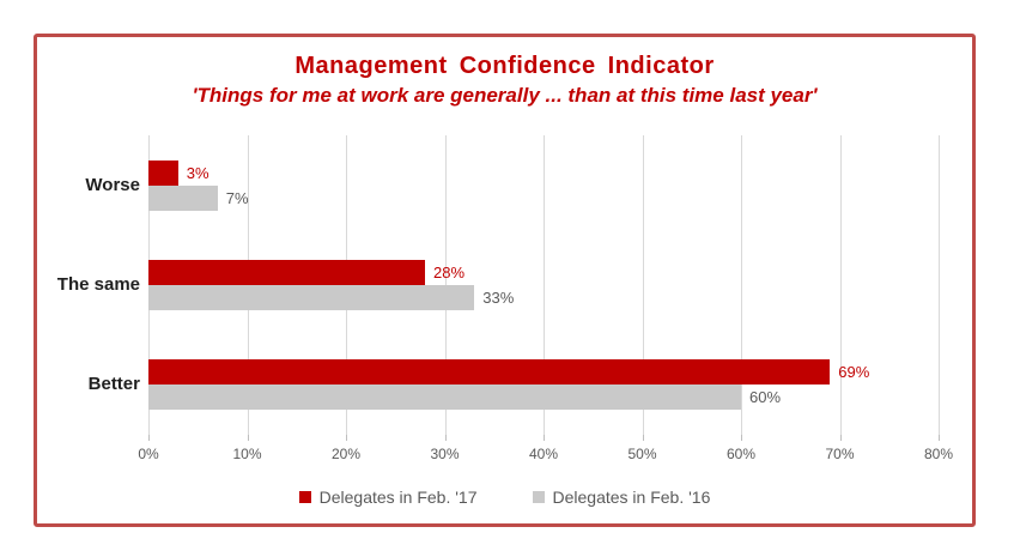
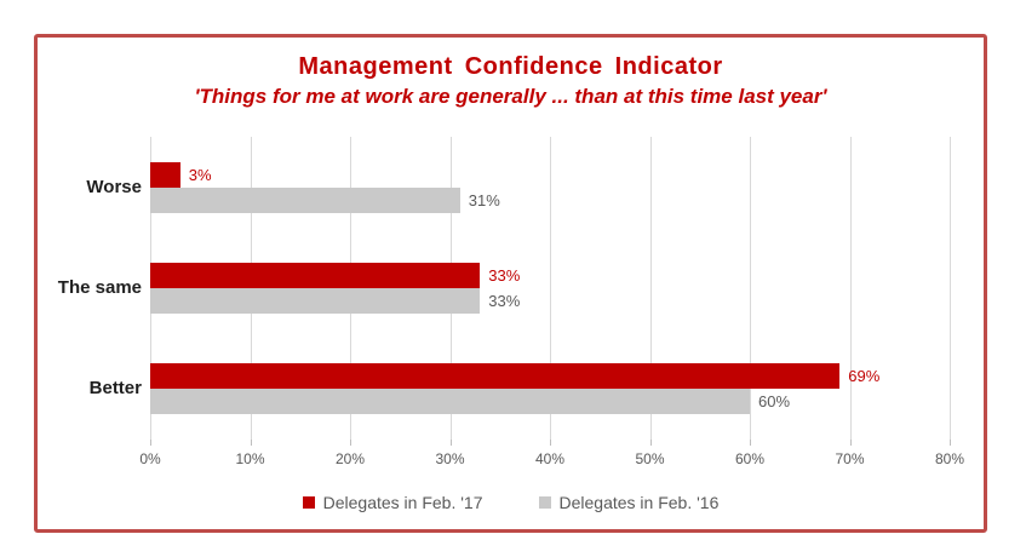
Delegates in Feb. '16/Worse: 7% -> 31%
Delegates in Feb. '17/The same: 28% -> 33%
